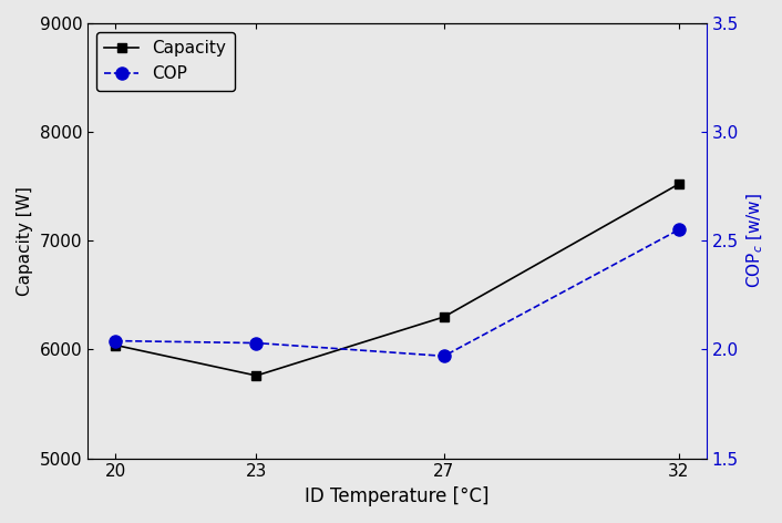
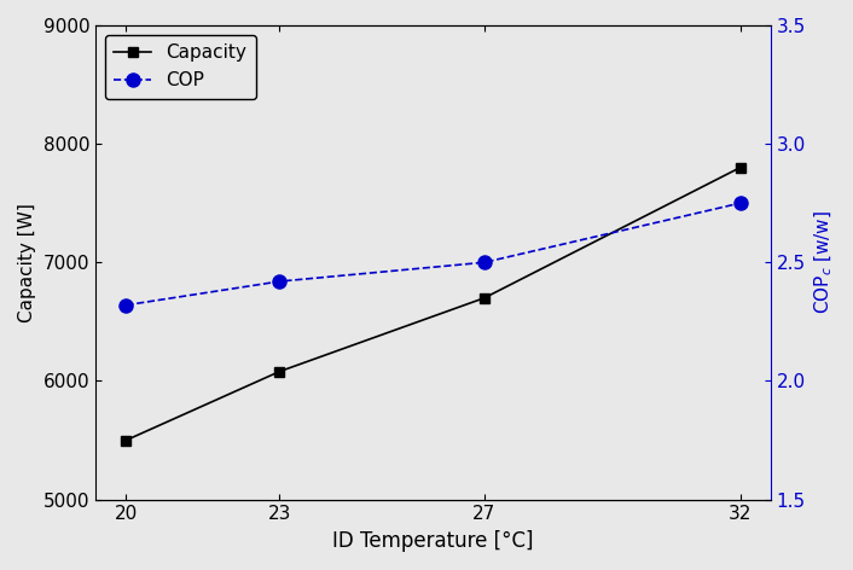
Capacity/20: 6040 -> 5500
COP/20: 2.04 -> 2.32
Capacity/23: 5760 -> 6080
COP/23: 2.03 -> 2.42
Capacity/27: 6300 -> 6700
COP/27: 1.97 -> 2.50
Capacity/32: 7520 -> 7800
COP/32: 2.55 -> 2.75
